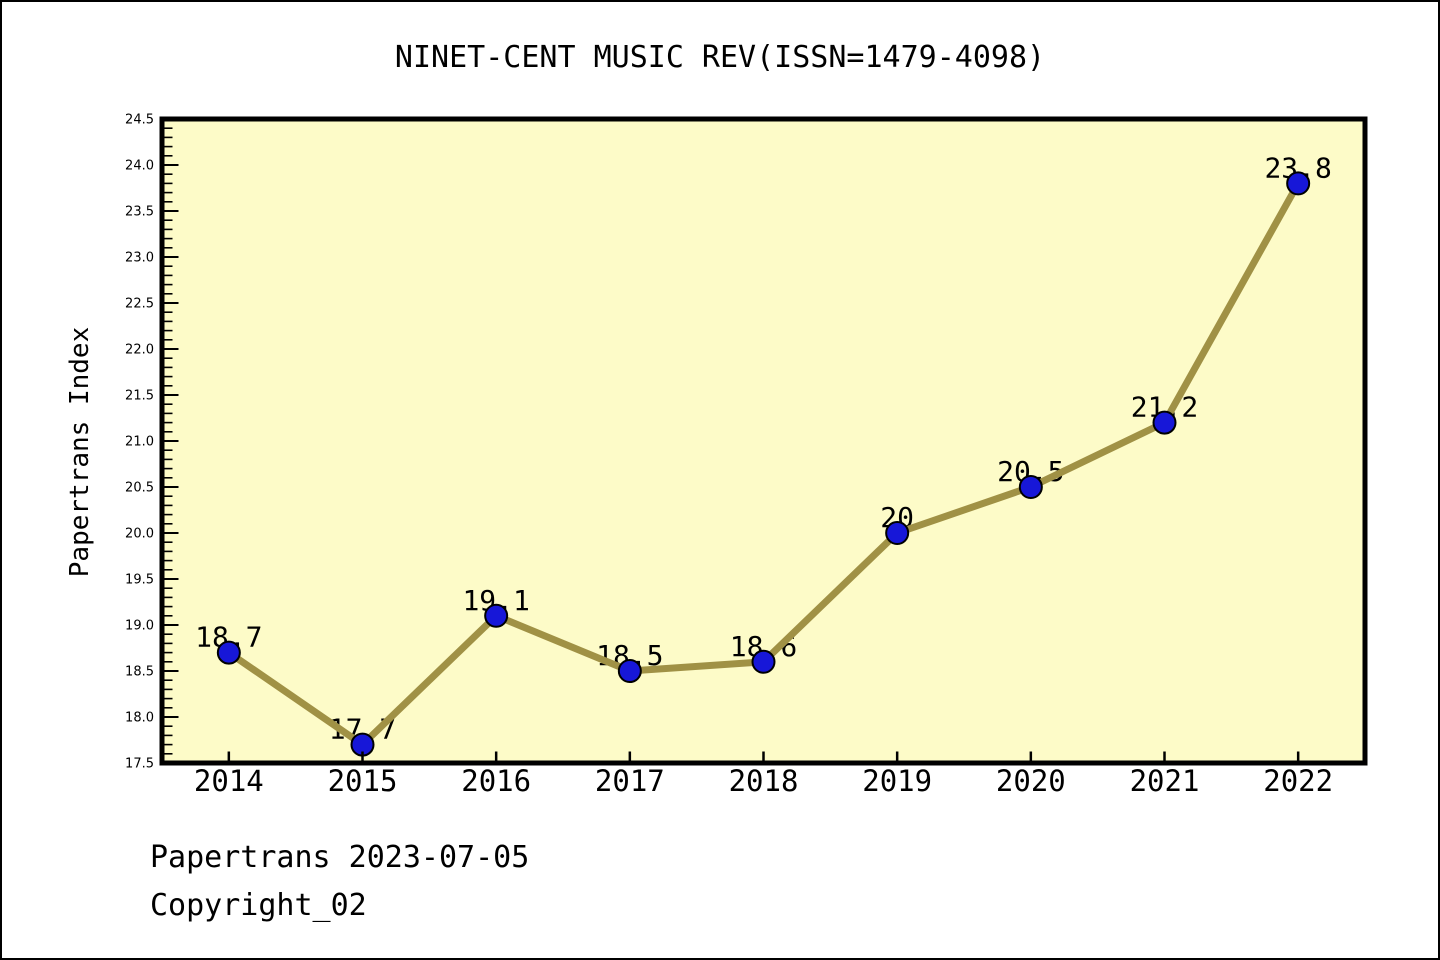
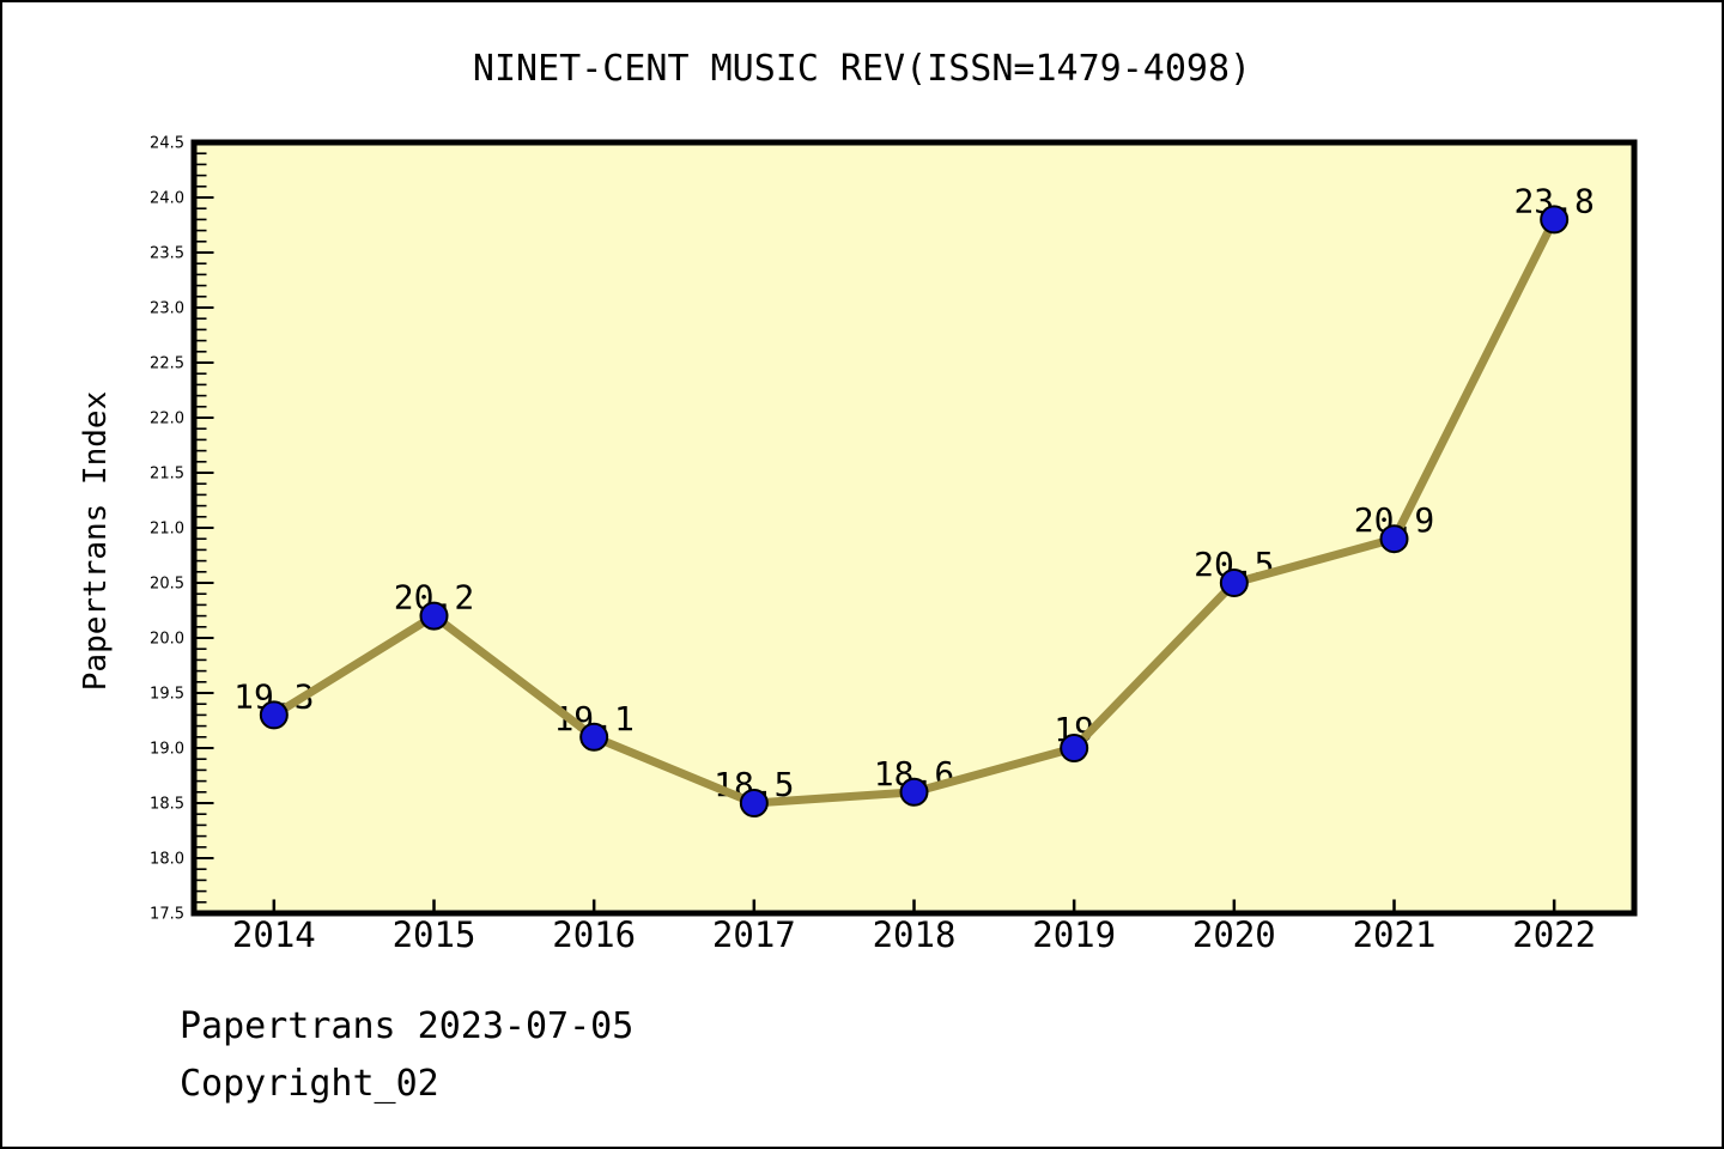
2014: 18.7 -> 19.3
2015: 17.7 -> 20.2
2019: 20 -> 19
2021: 21.2 -> 20.9
